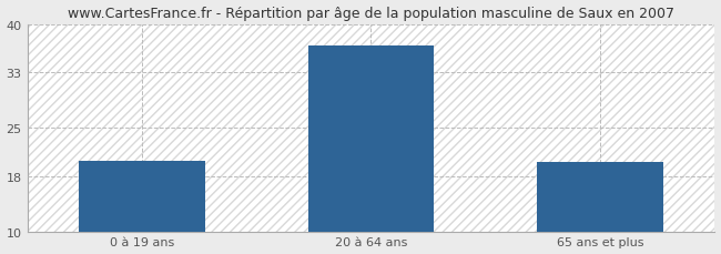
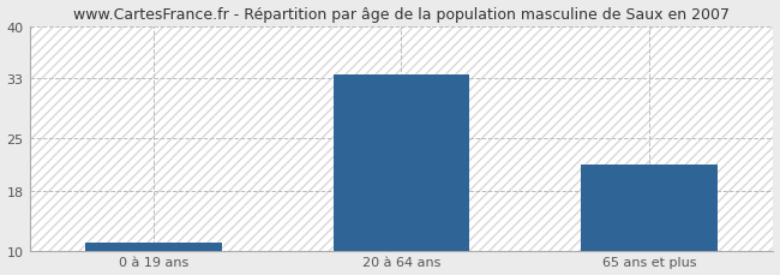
0 à 19 ans: 20.2 -> 11.0
20 à 64 ans: 36.8 -> 33.5
65 ans et plus: 20.0 -> 21.5
